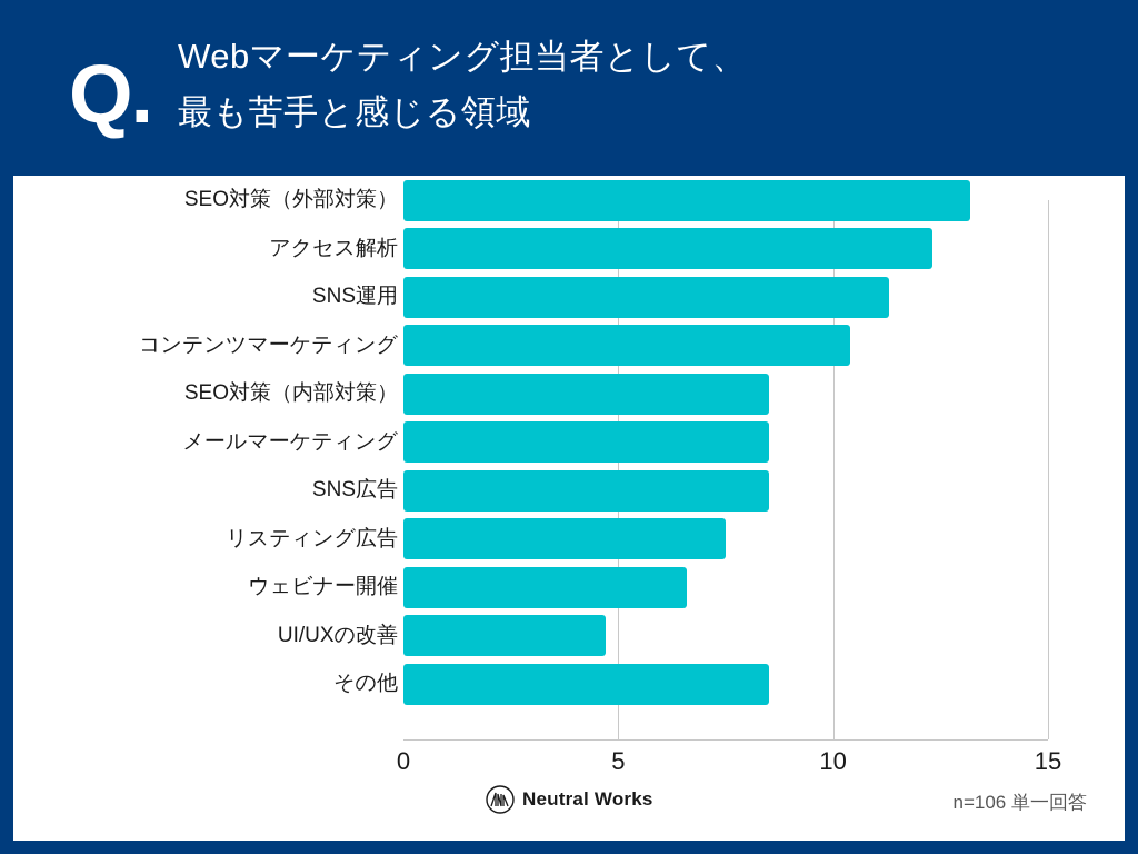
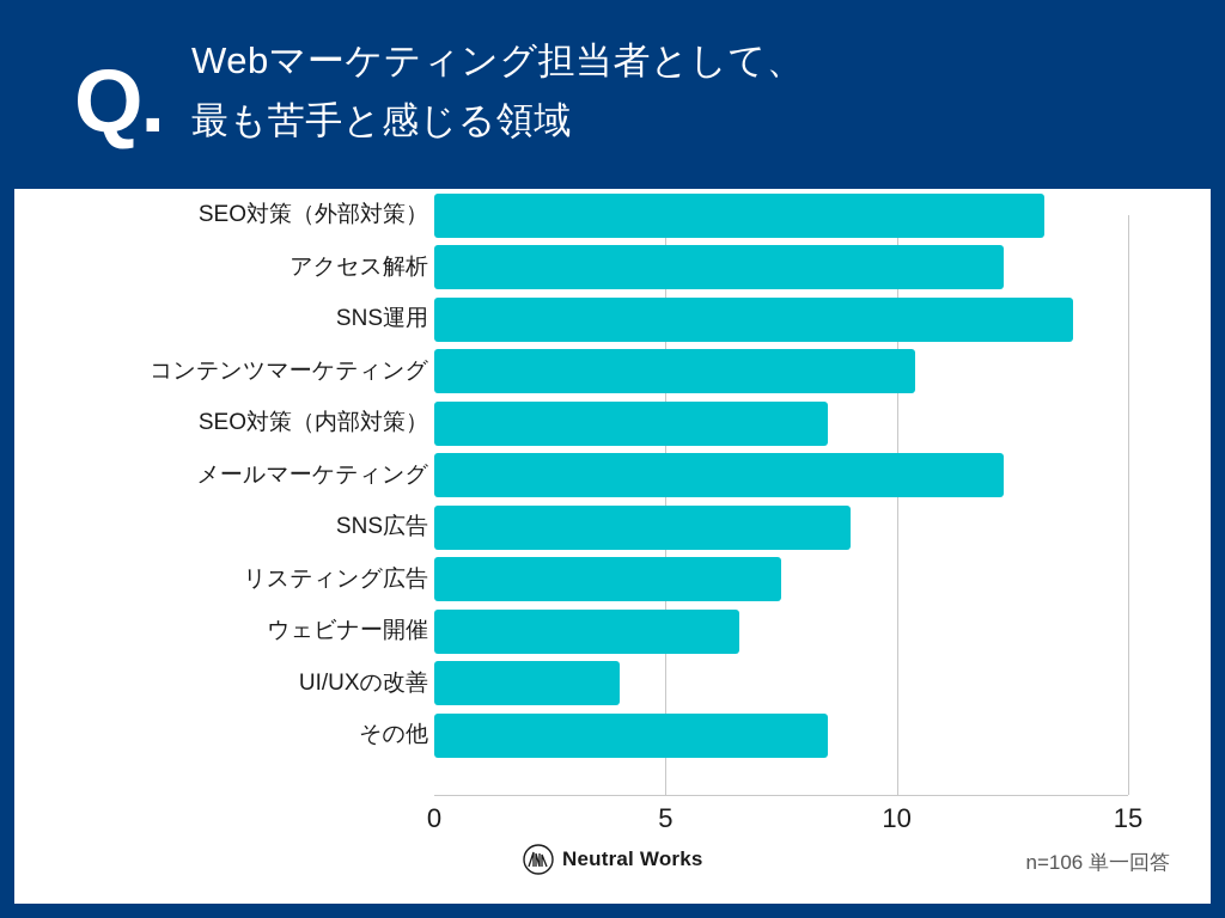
SNS運用: 11.3 -> 13.8
メールマーケティング: 8.5 -> 12.3
SNS広告: 8.5 -> 9.0
UI/UXの改善: 4.7 -> 4.0
